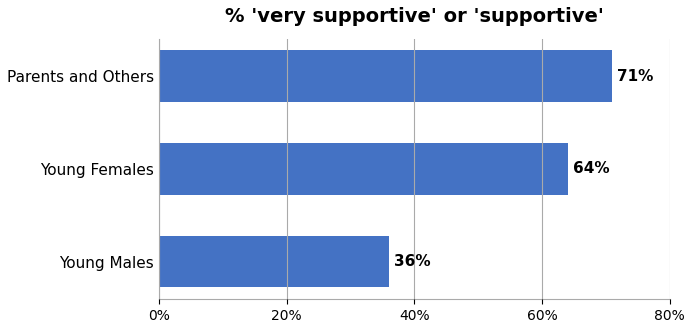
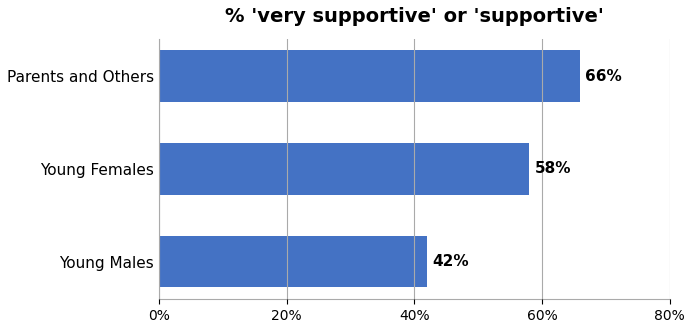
Parents and Others: 71% -> 66%
Young Females: 64% -> 58%
Young Males: 36% -> 42%
